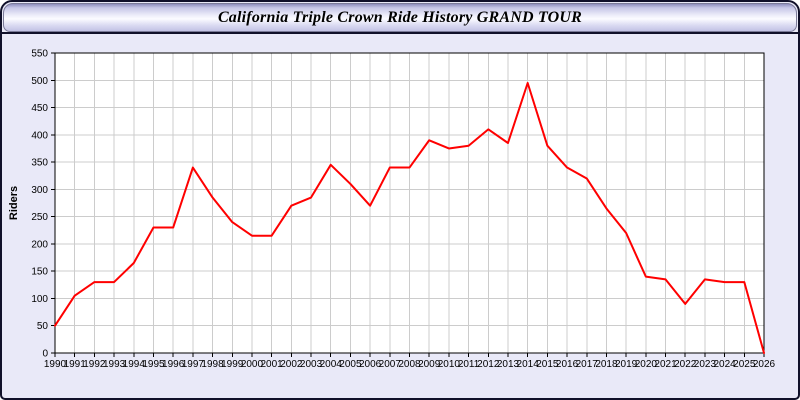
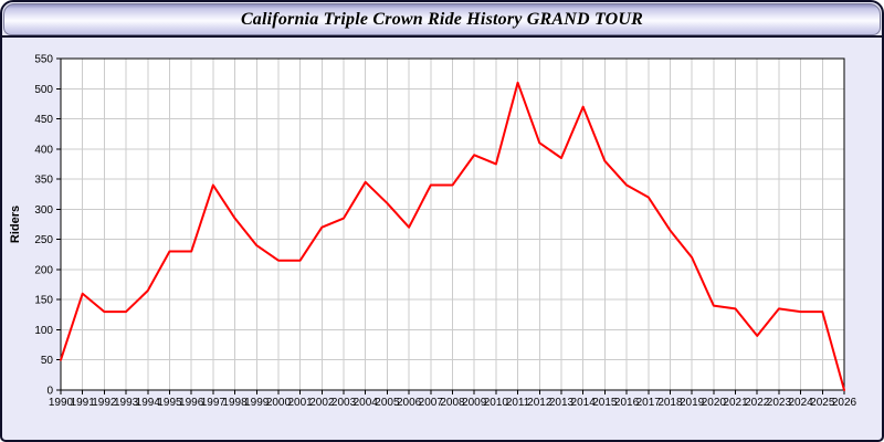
1991: 100 -> 160
2011: 380 -> 510
2014: 500 -> 470
